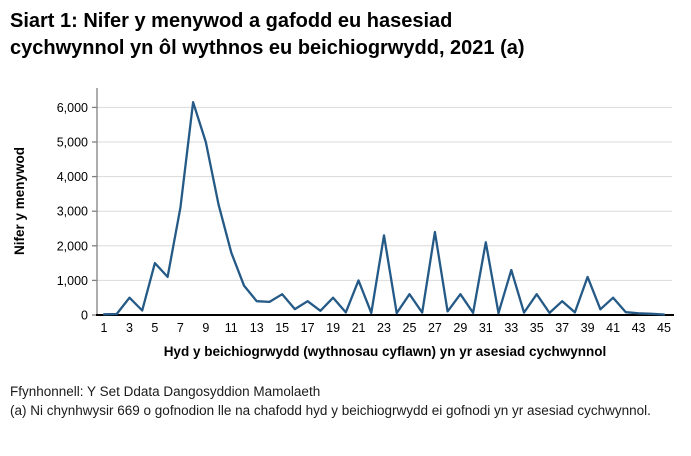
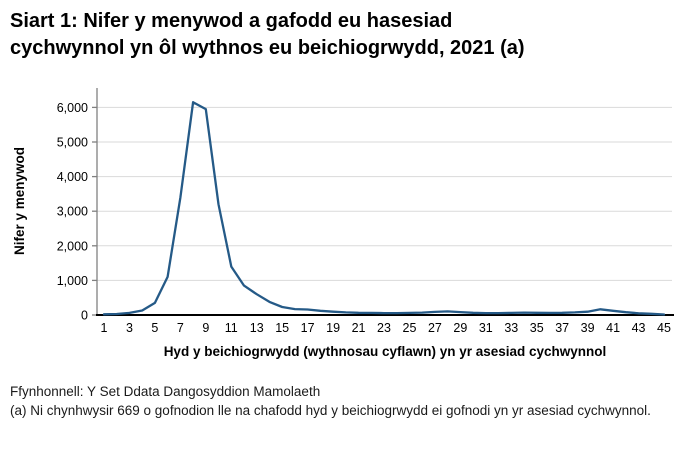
3: 500 -> 100
5: 1500 -> 400
7: 3100 -> 3400
9: 5000 -> 6000
11: 1800 -> 1400
13: 400 -> 600
15: 600 -> 200
17: 400 -> 200
19: 500 -> 100
21: 1000 -> 100
23: 2300 -> 100
25: 600 -> 100
27: 2400 -> 100
29: 600 -> 100
31: 2100 -> 100
33: 1300 -> 100
35: 600 -> 100
37: 400 -> 100
39: 1100 -> 100
41: 500 -> 100
